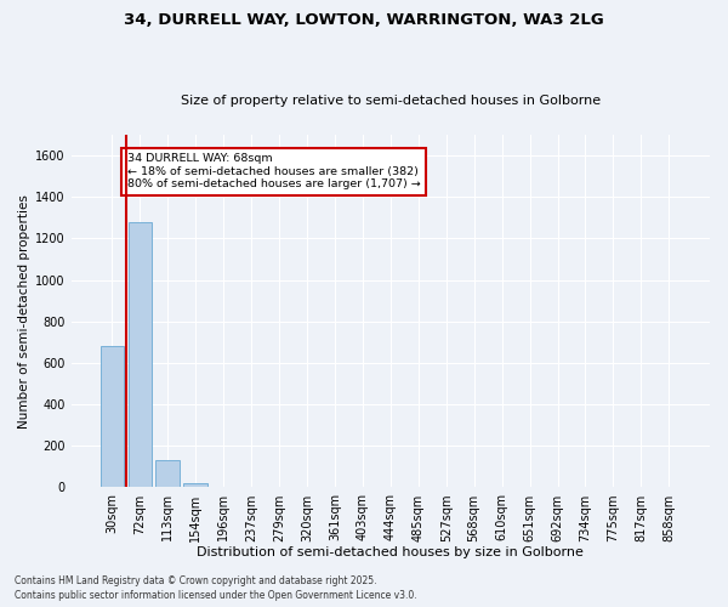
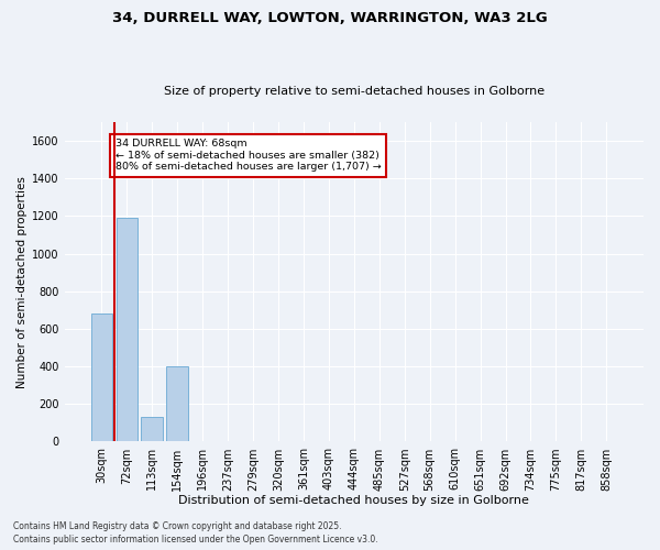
72sqm: 1280 -> 1190
154sqm: 20 -> 400
